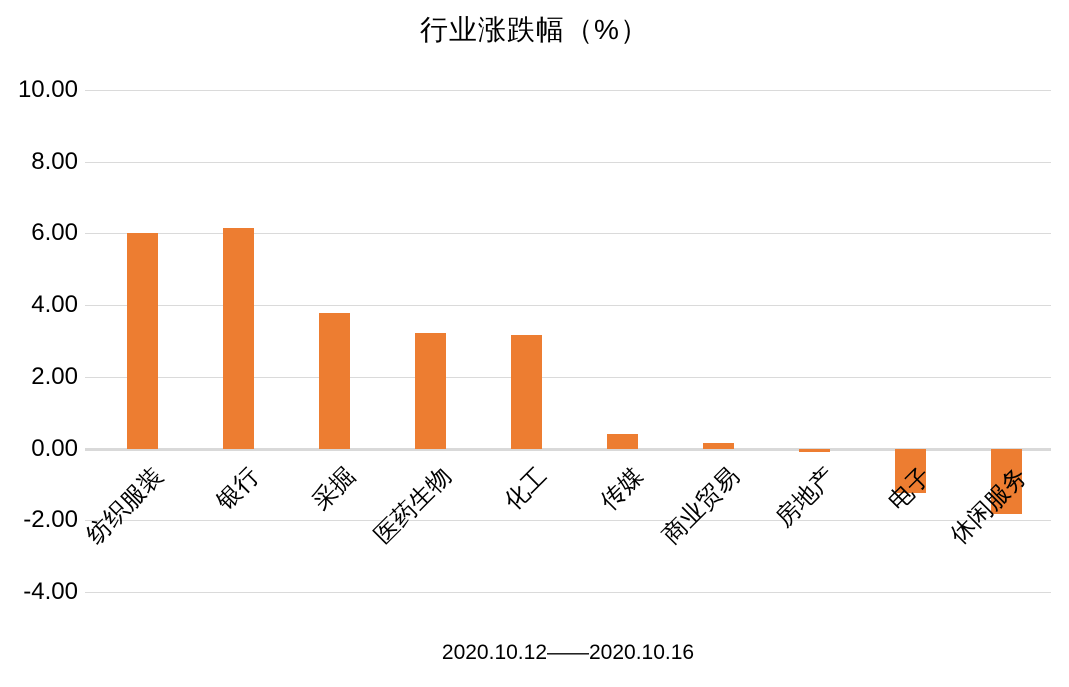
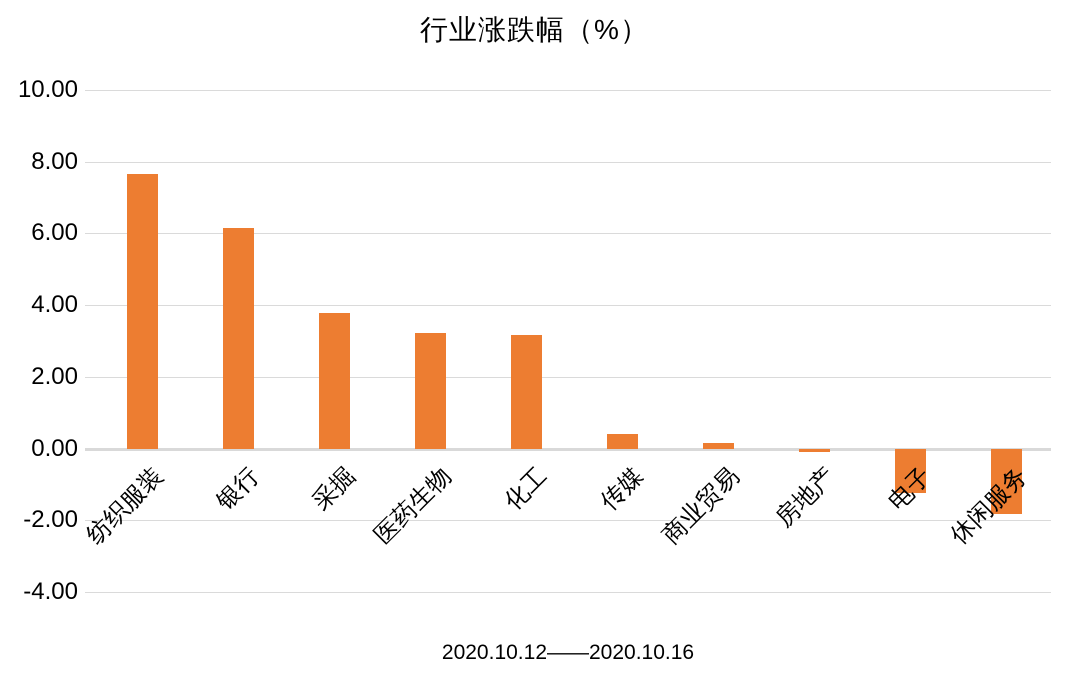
纺织服装: 6.0 -> 7.7
